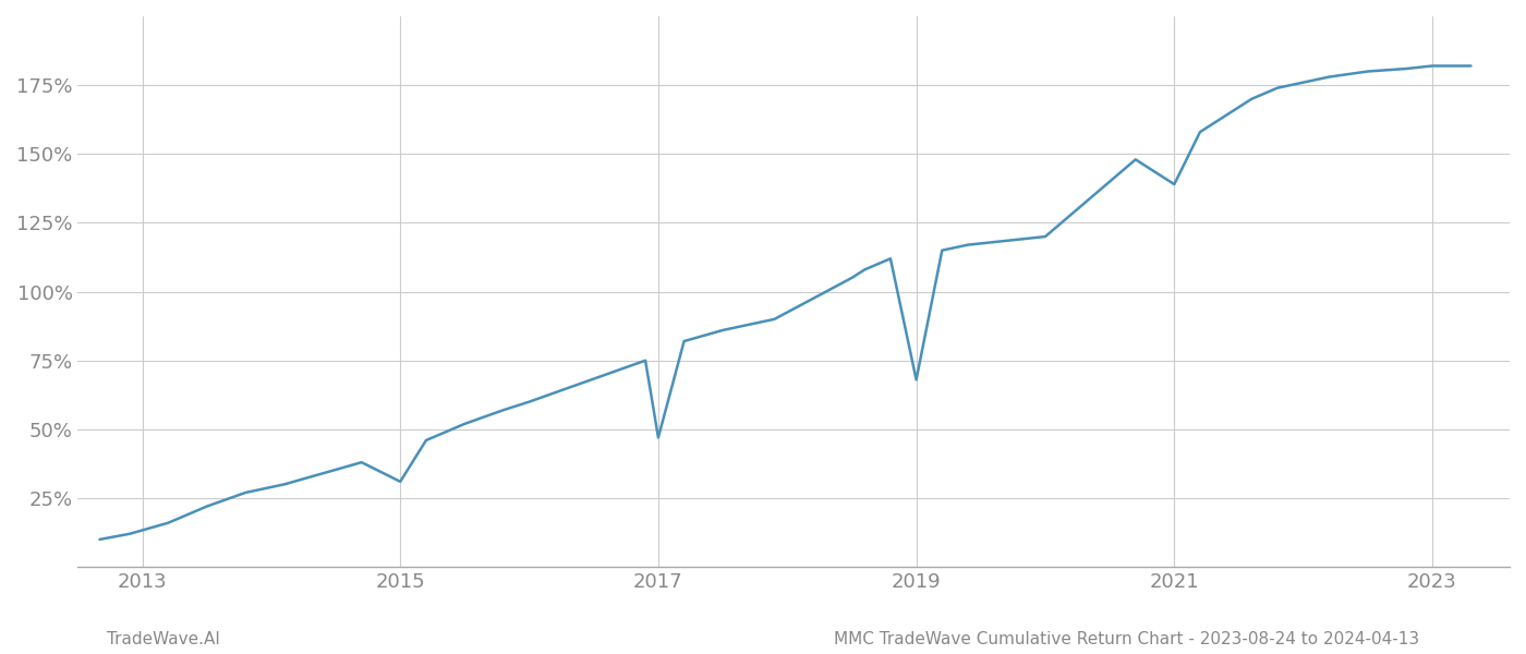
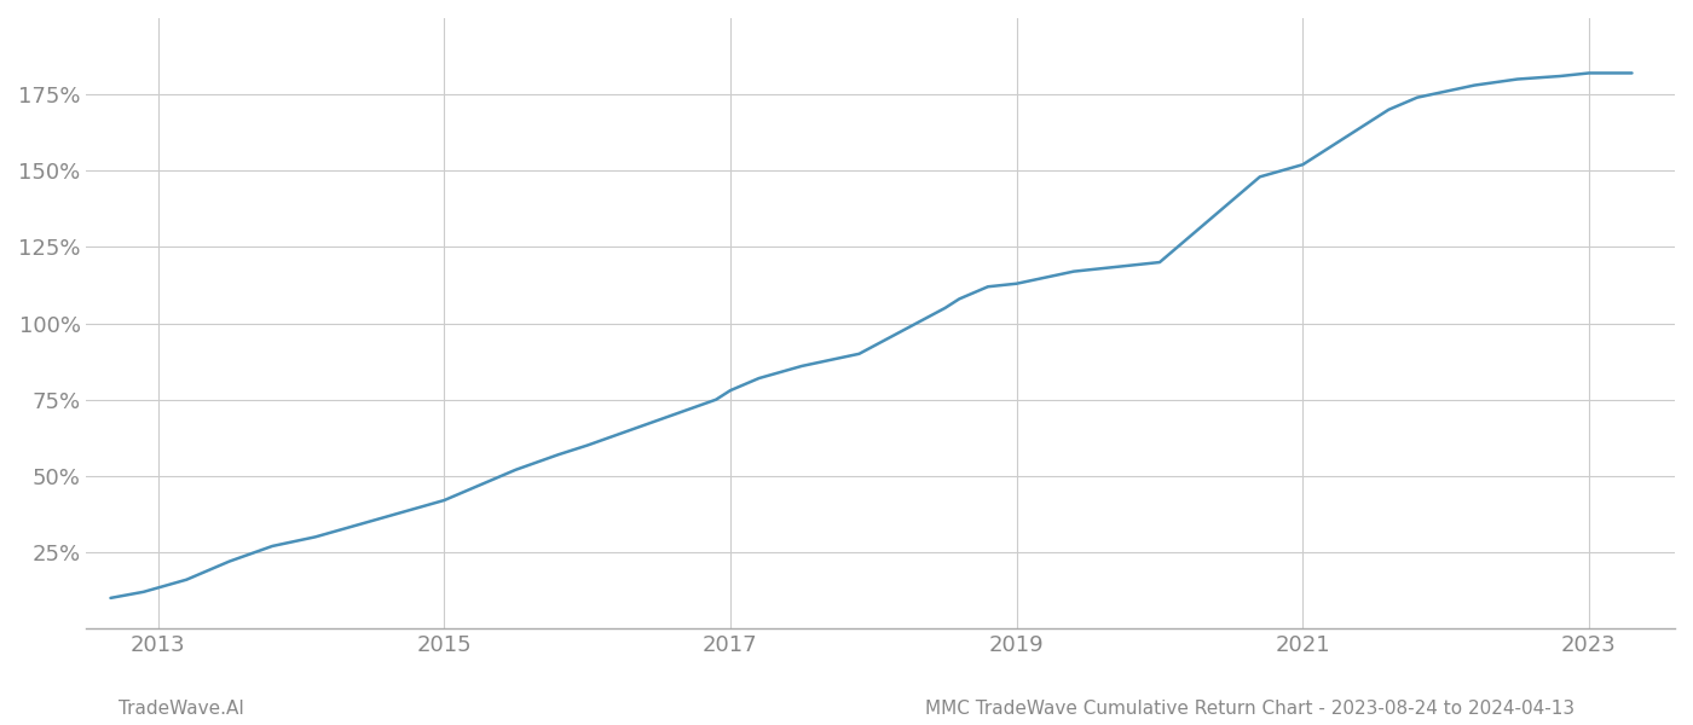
2015: 31% -> 42%
2017: 47% -> 78%
2019: 68% -> 113%
2021: 139% -> 152%
